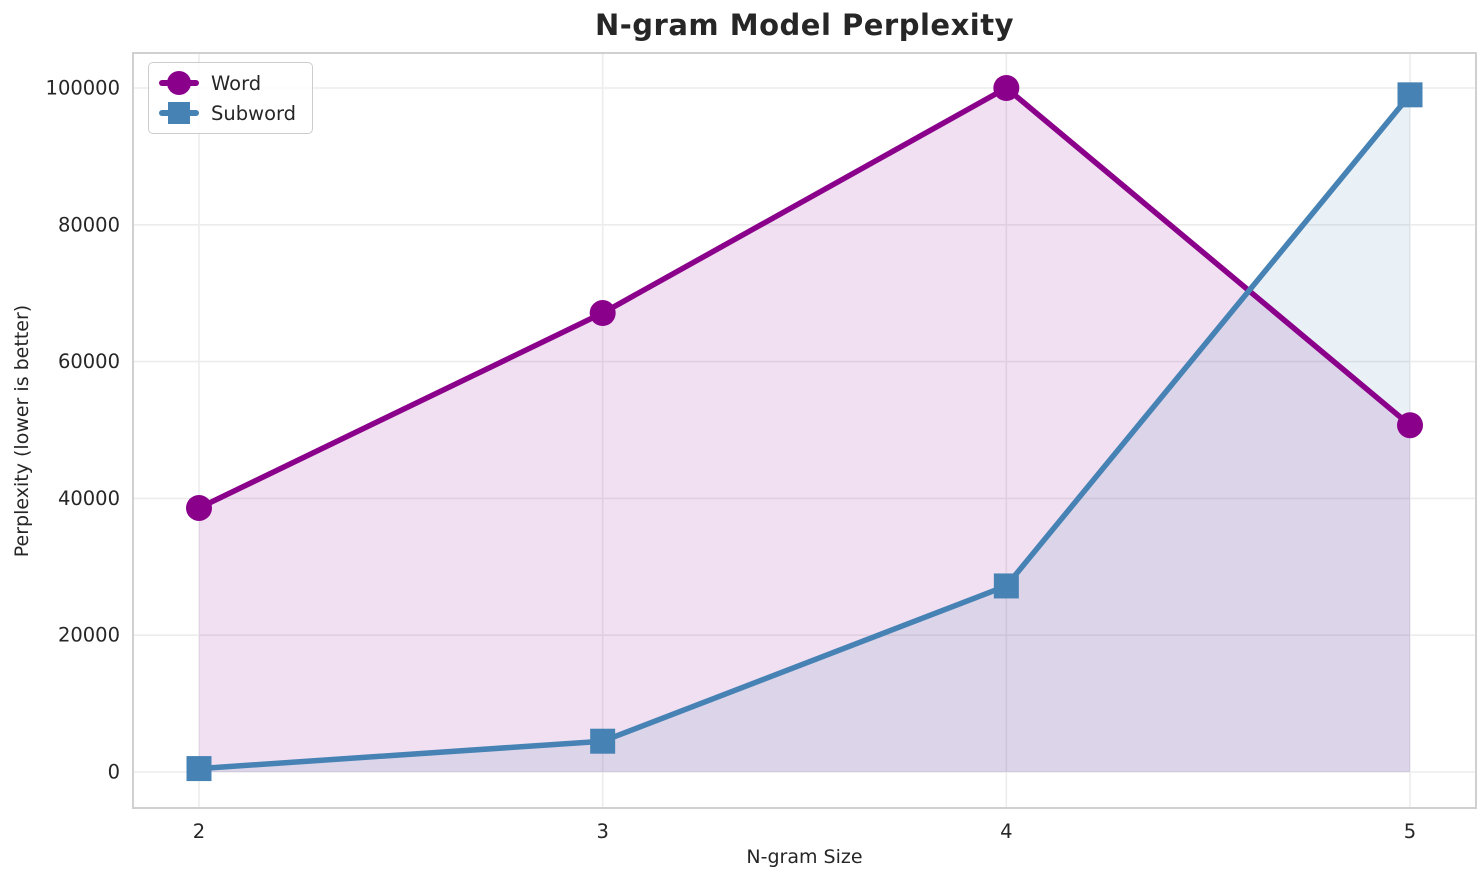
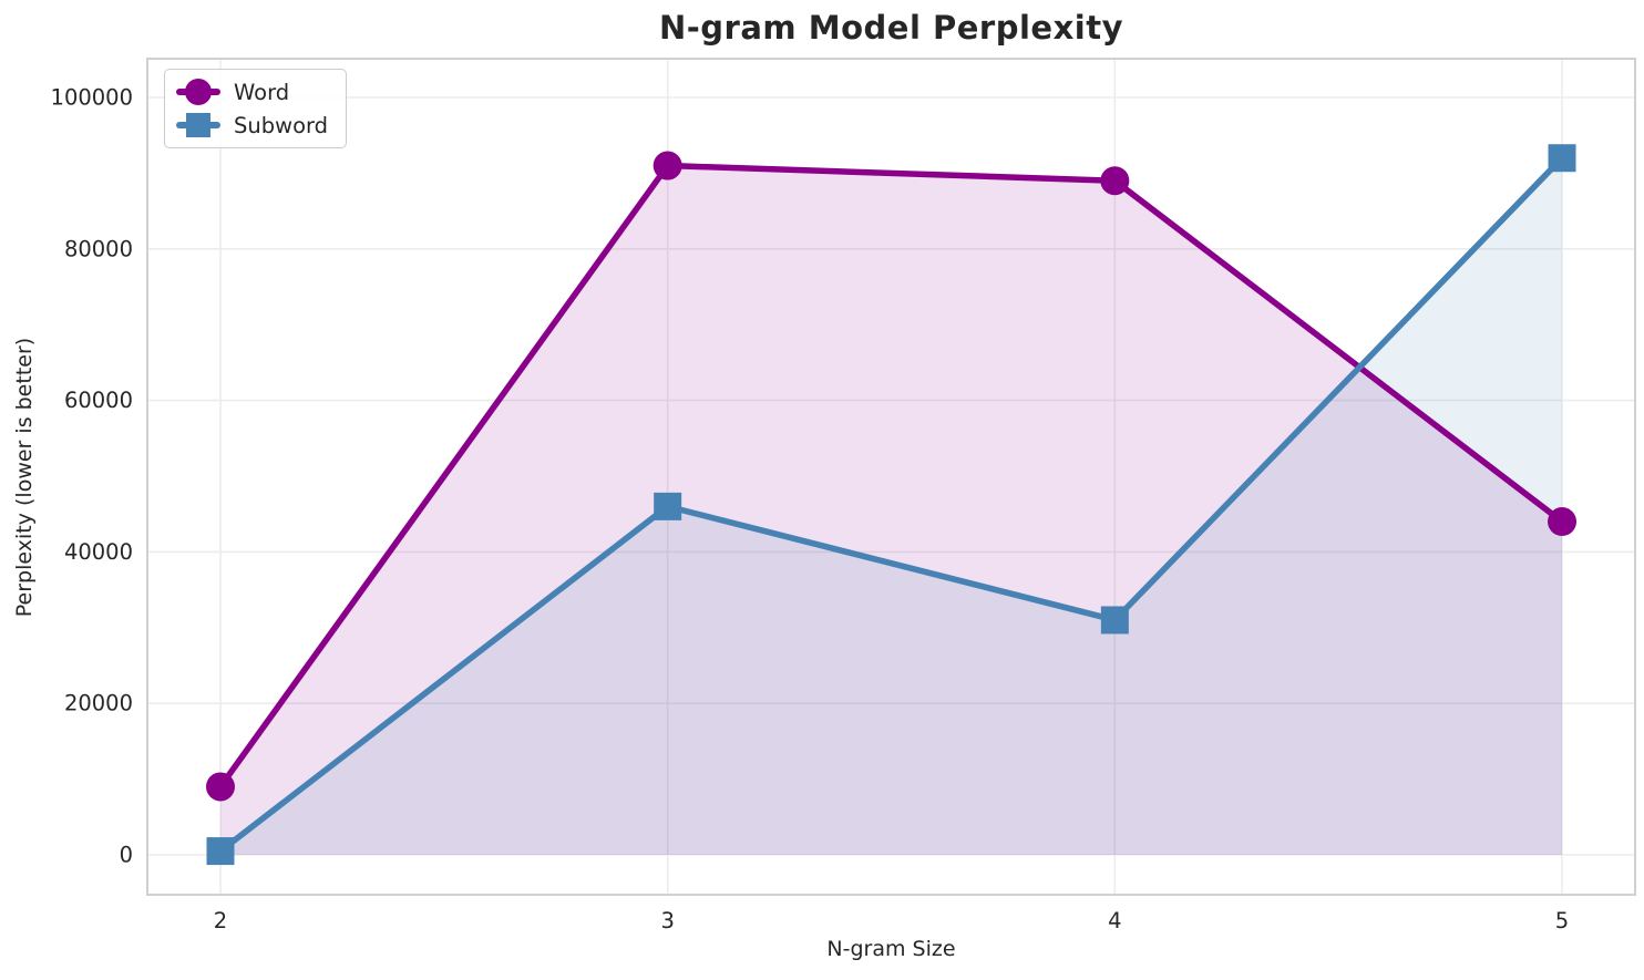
Word/2: 39000 -> 9000
Word/3: 67000 -> 91000
Subword/3: 4000 -> 46000
Word/4: 100000 -> 89000
Subword/4: 27000 -> 31000
Word/5: 51000 -> 44000
Subword/5: 99000 -> 92000
